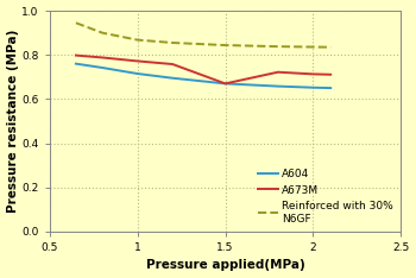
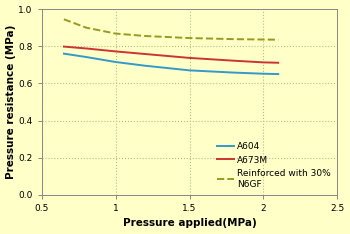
A673M/1.5: 0.67 -> 0.74
